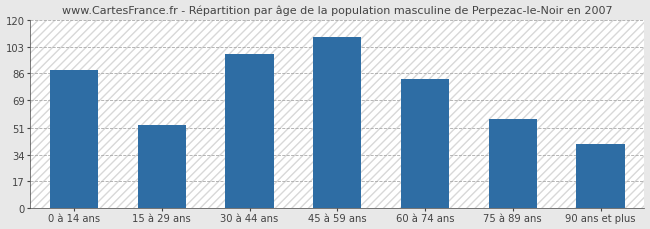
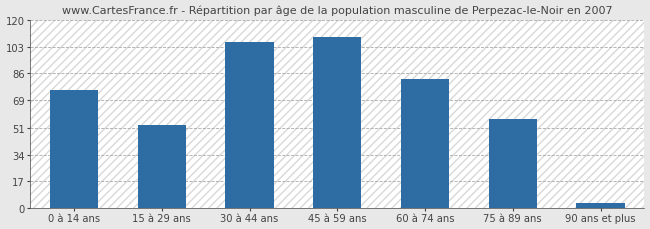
0 à 14 ans: 88 -> 75
30 à 44 ans: 98 -> 106
90 ans et plus: 41 -> 3
